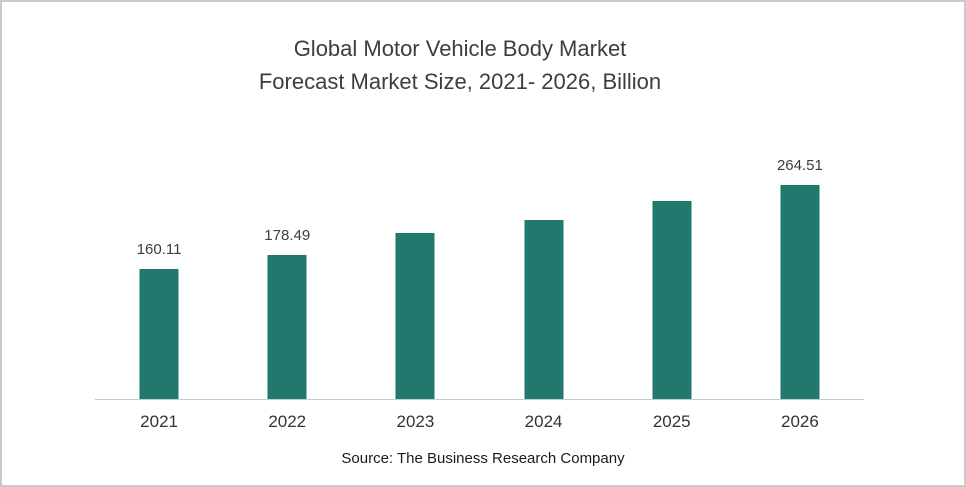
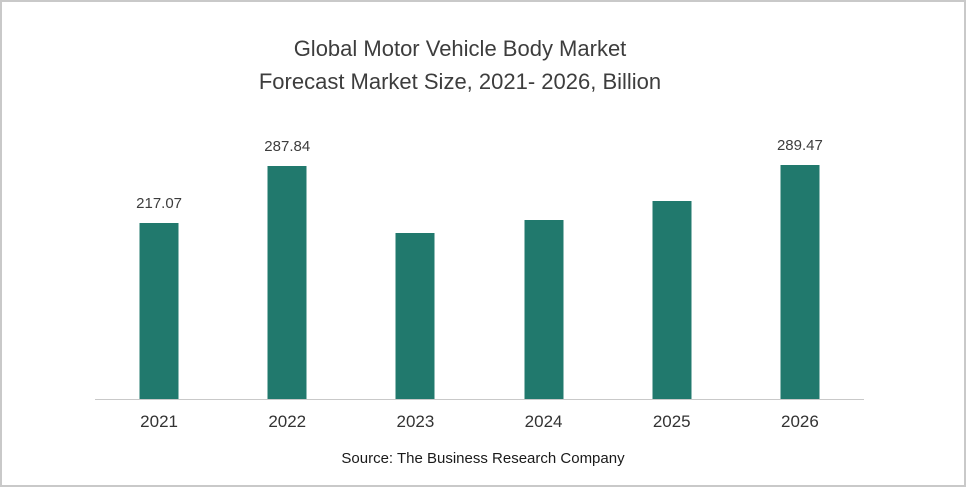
2021: 160.11 -> 217.07
2022: 178.49 -> 287.84
2026: 264.51 -> 289.47
